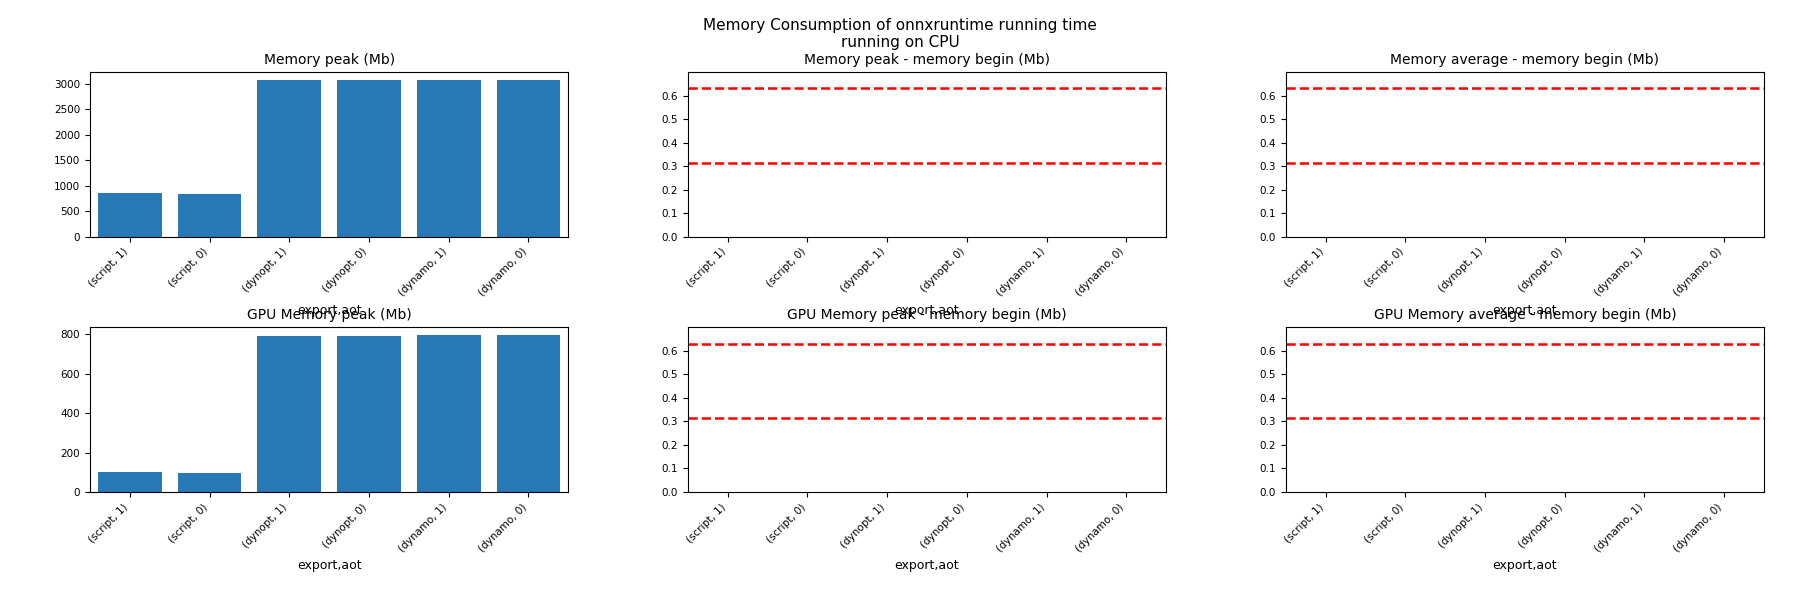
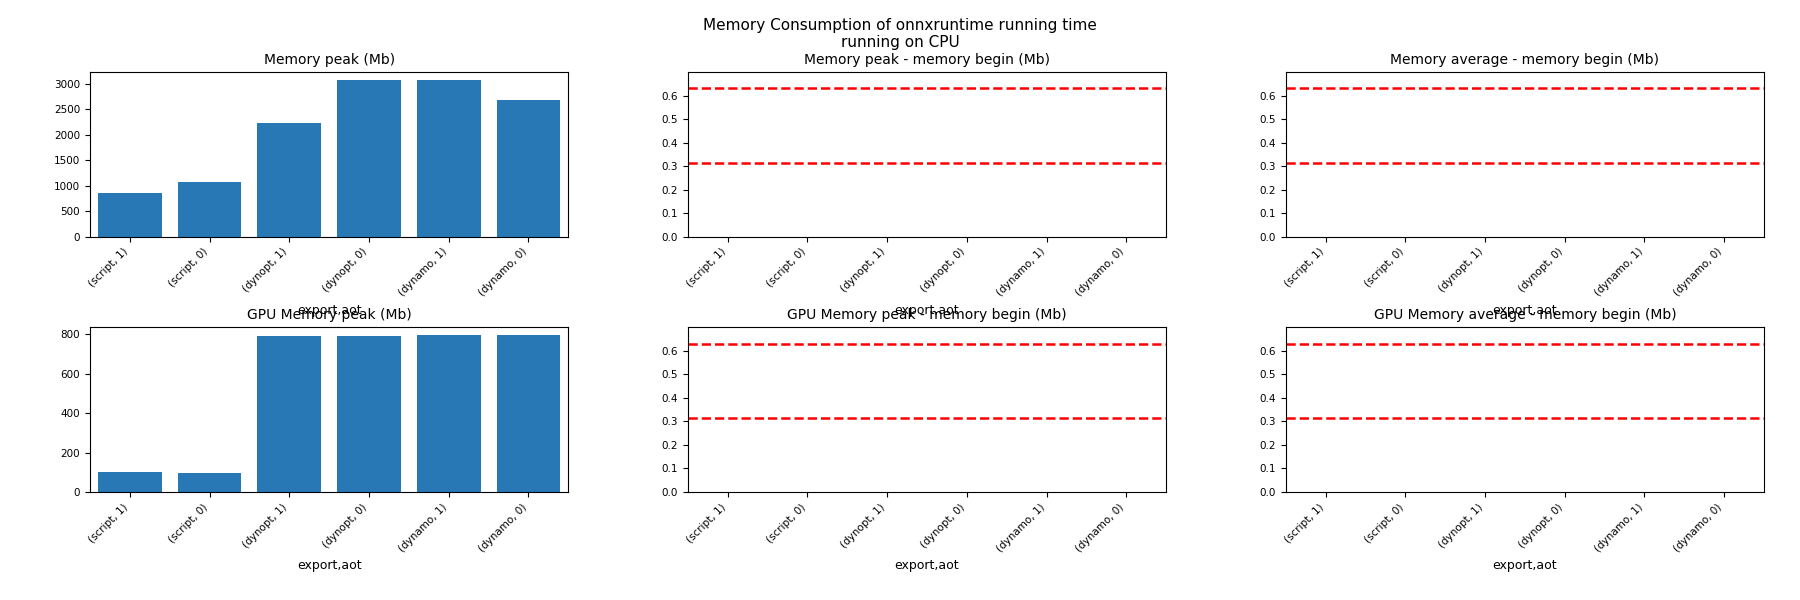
Memory peak (Mb)/(script, 0): 840 -> 1080
Memory peak (Mb)/(dynopt, 1): 3080 -> 2240
Memory peak (Mb)/(dynamo, 0): 3070 -> 2680
